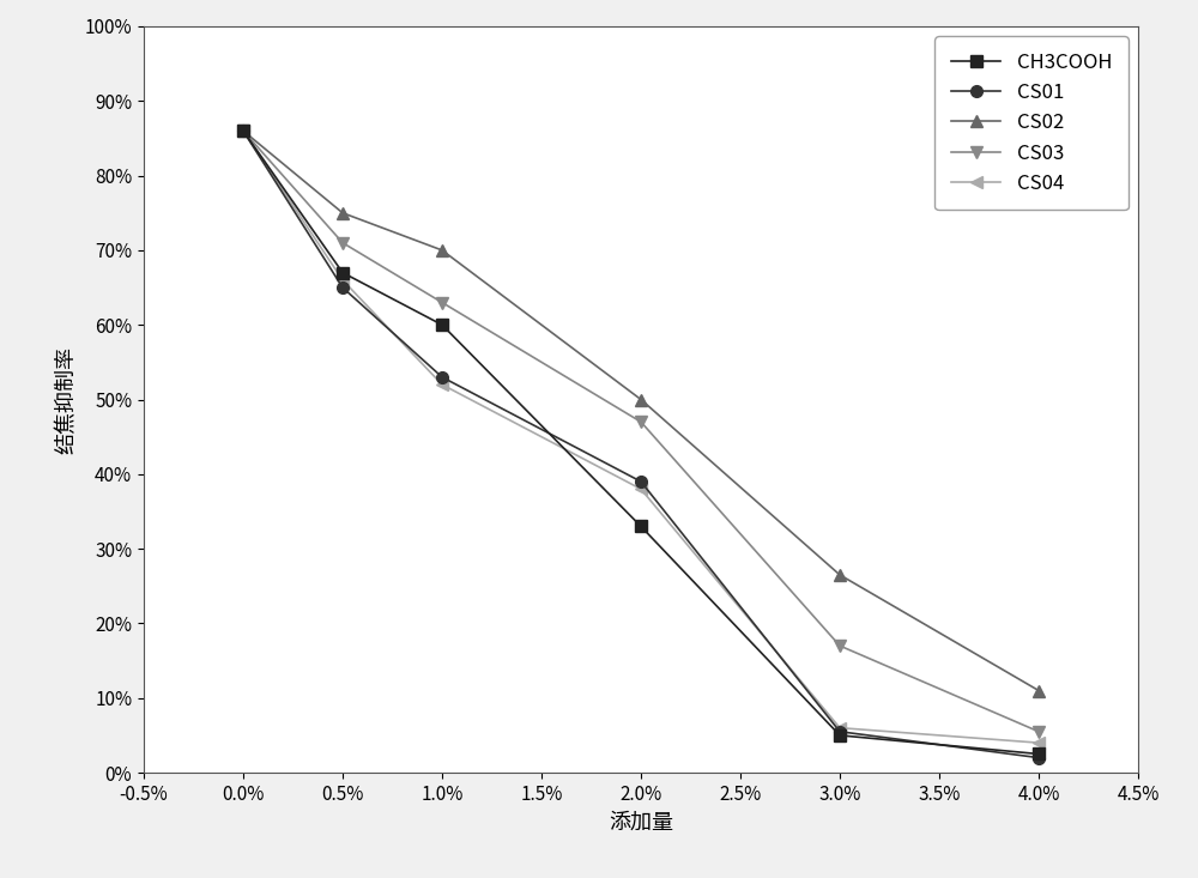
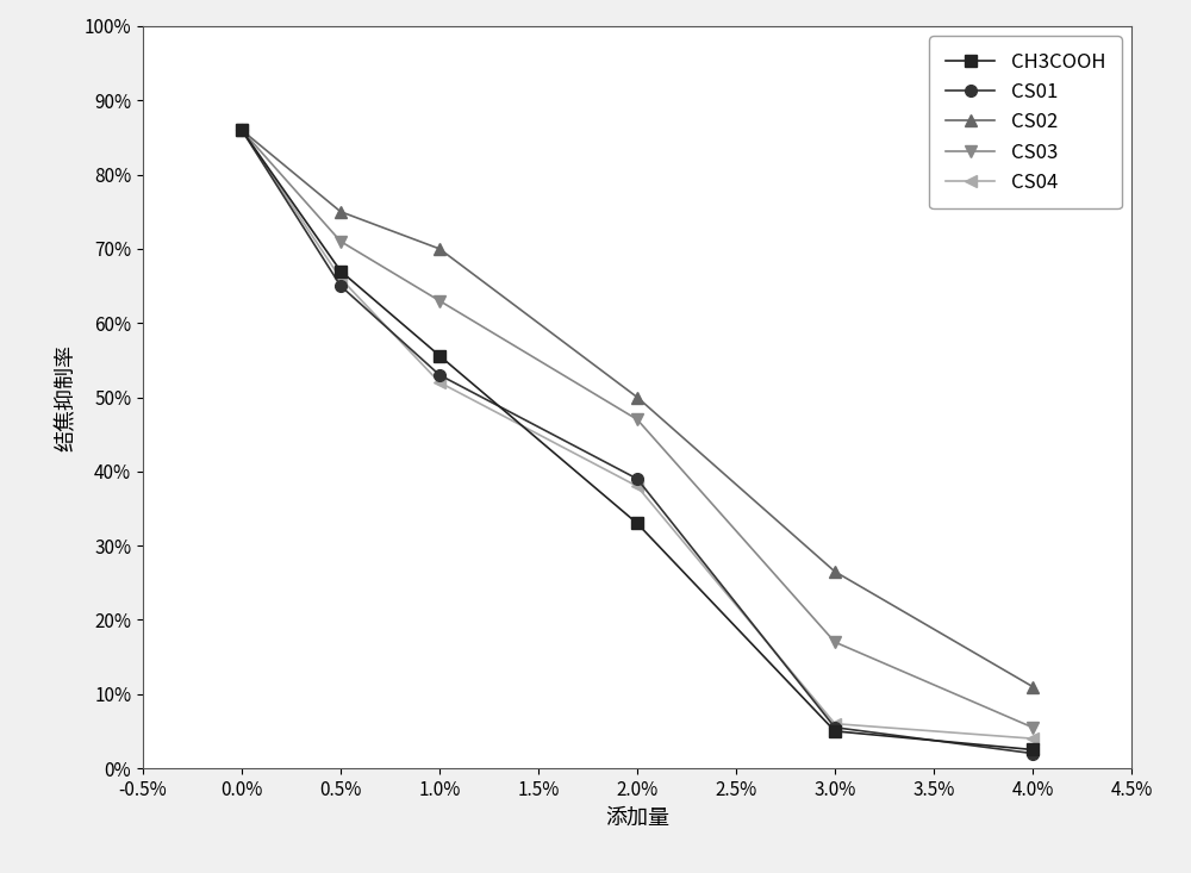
CH3COOH/1.0%: 60.0% -> 55.6%
